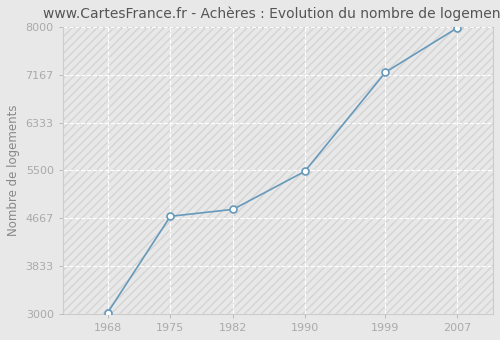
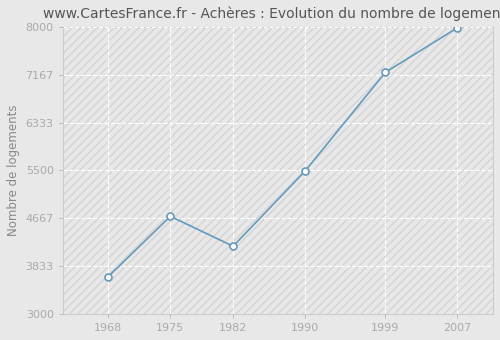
1968: 3020 -> 3640
1982: 4820 -> 4180
